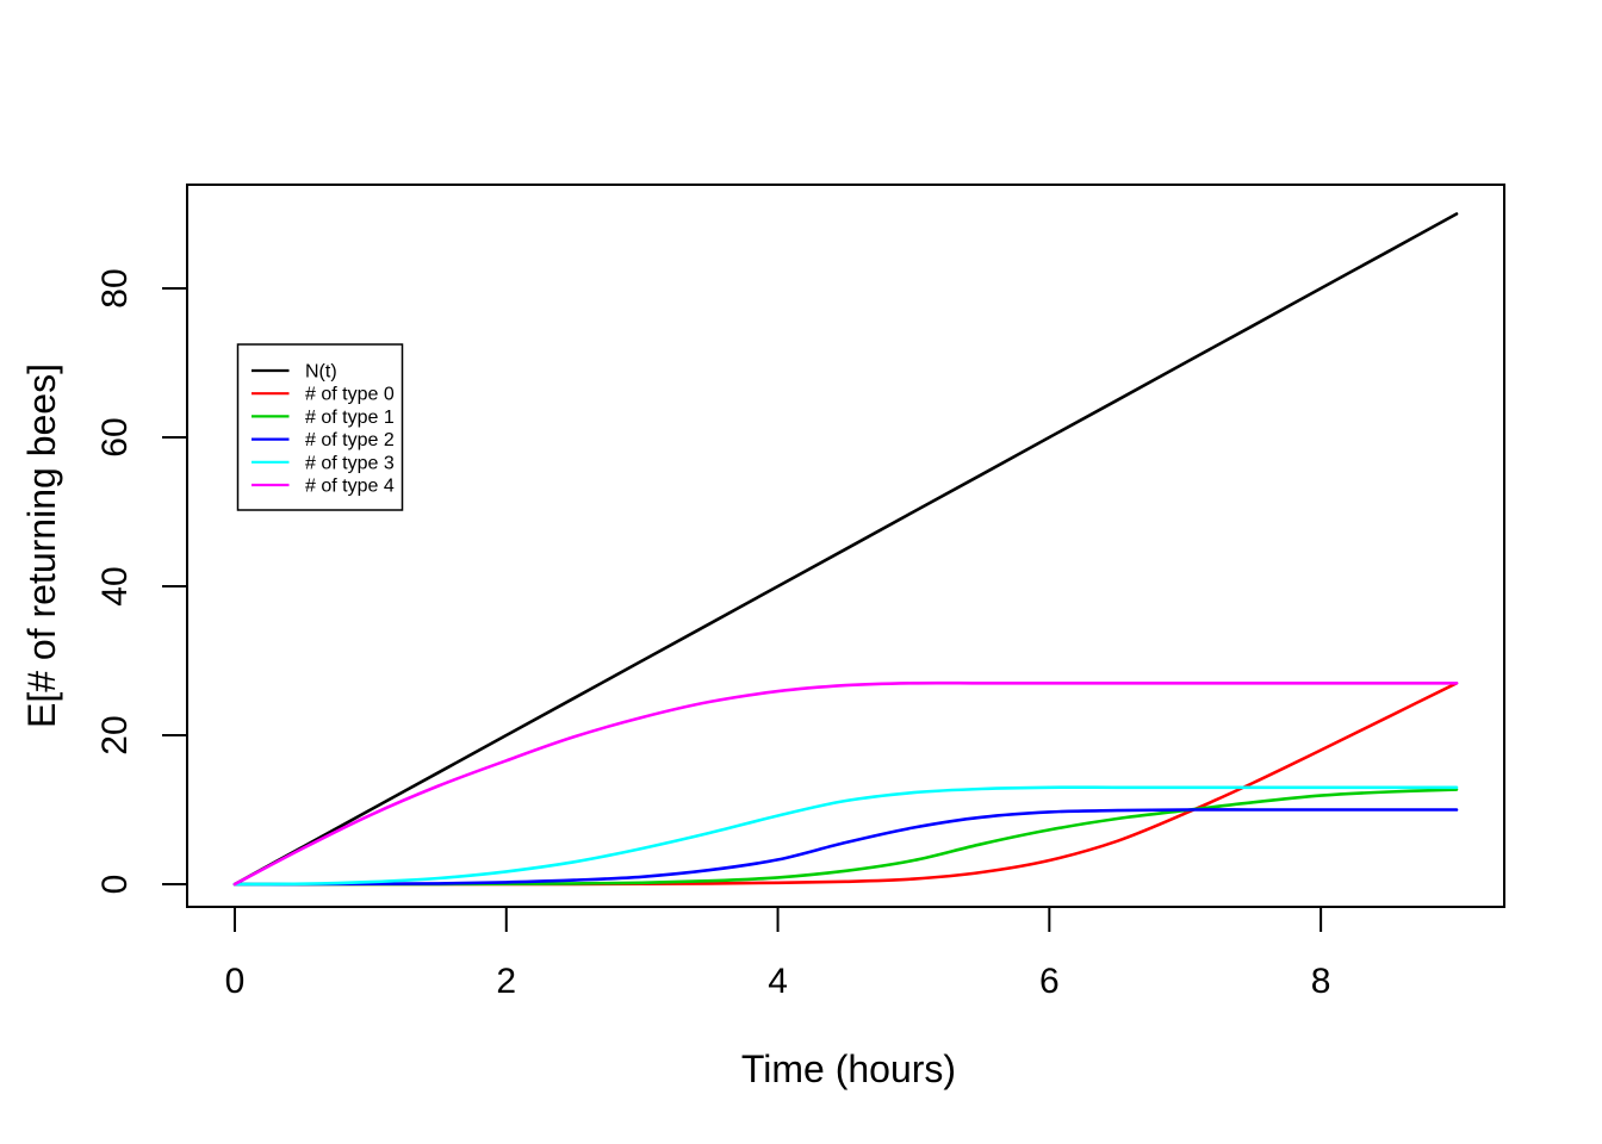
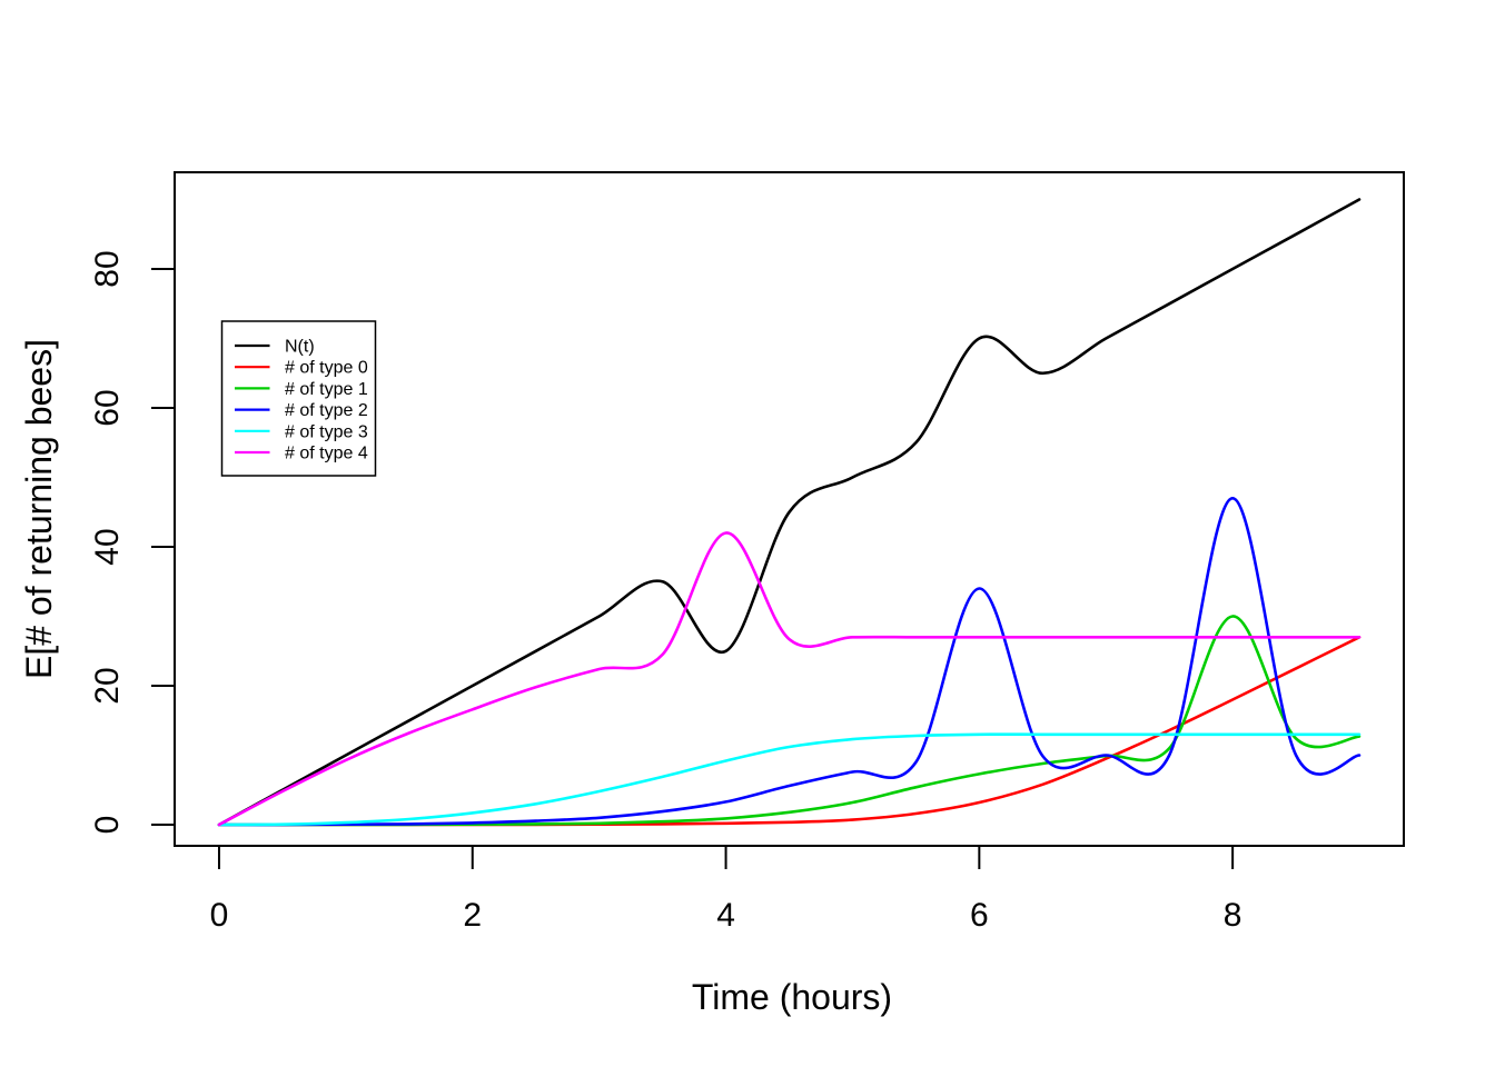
N(t)/4: 40 -> 25
# of type 4/4: 26 -> 42
N(t)/6: 60 -> 70
# of type 2/6: 10 -> 34
# of type 1/8: 12 -> 30
# of type 2/8: 10 -> 47
